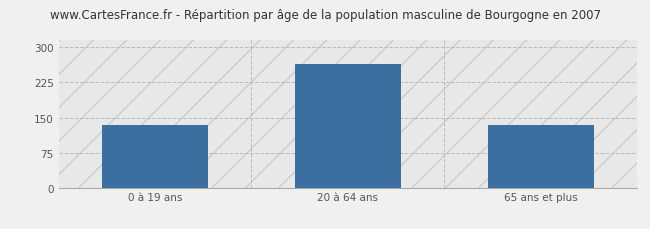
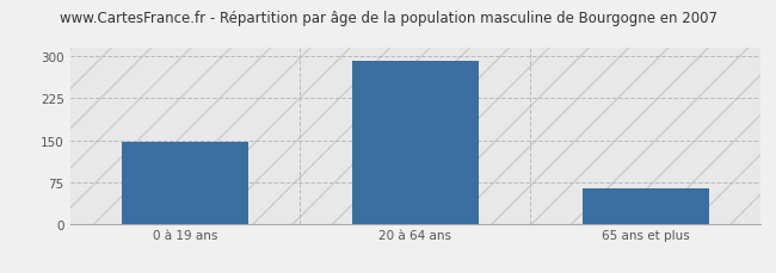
0 à 19 ans: 135 -> 147
20 à 64 ans: 265 -> 293
65 ans et plus: 135 -> 63
